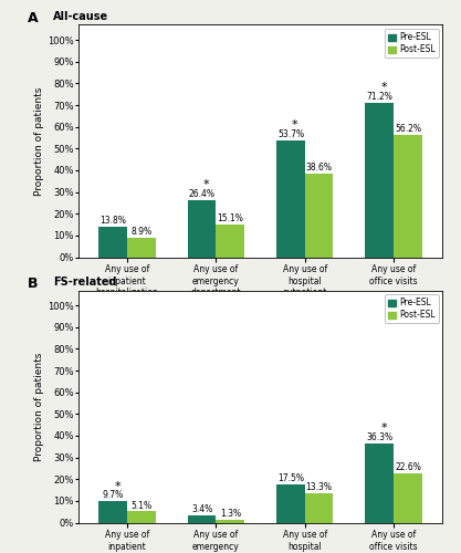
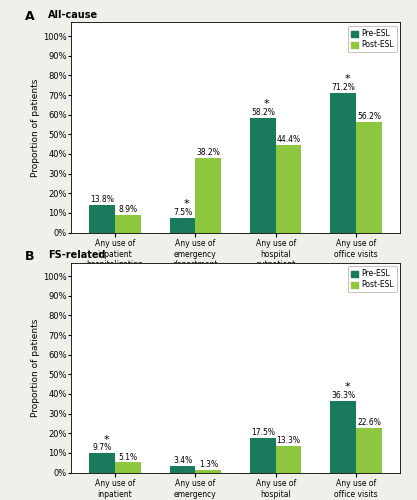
Pre-ESL/Any use of emergency department: 26.4% -> 7.5%
Post-ESL/Any use of emergency department: 15.1% -> 38.2%
Pre-ESL/Any use of hospital outpatient: 53.7% -> 58.2%
Post-ESL/Any use of hospital outpatient: 38.6% -> 44.4%
